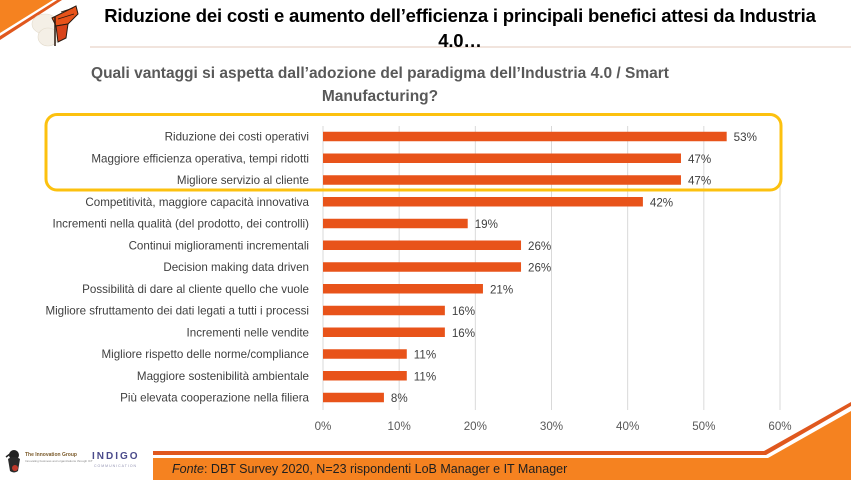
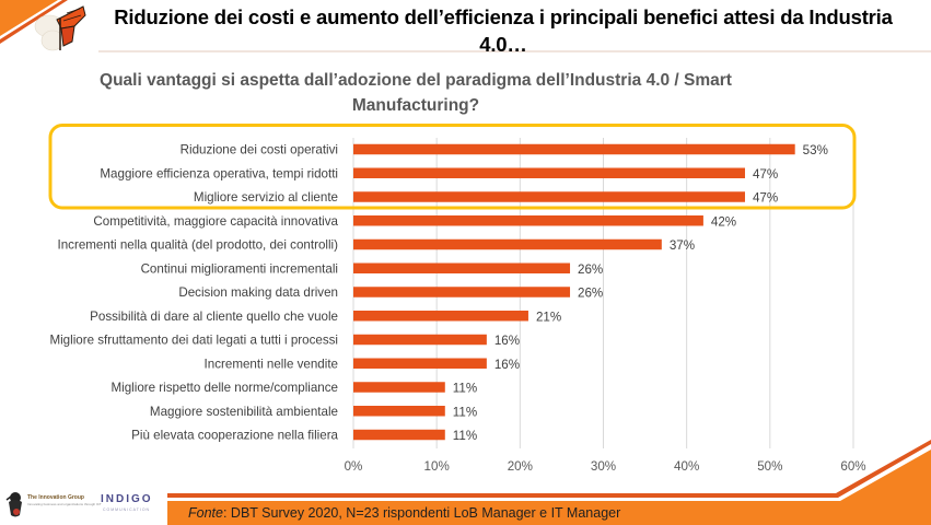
Incrementi nella qualità (del prodotto, dei controlli): 19% -> 37%
Più elevata cooperazione nella filiera: 8% -> 11%
